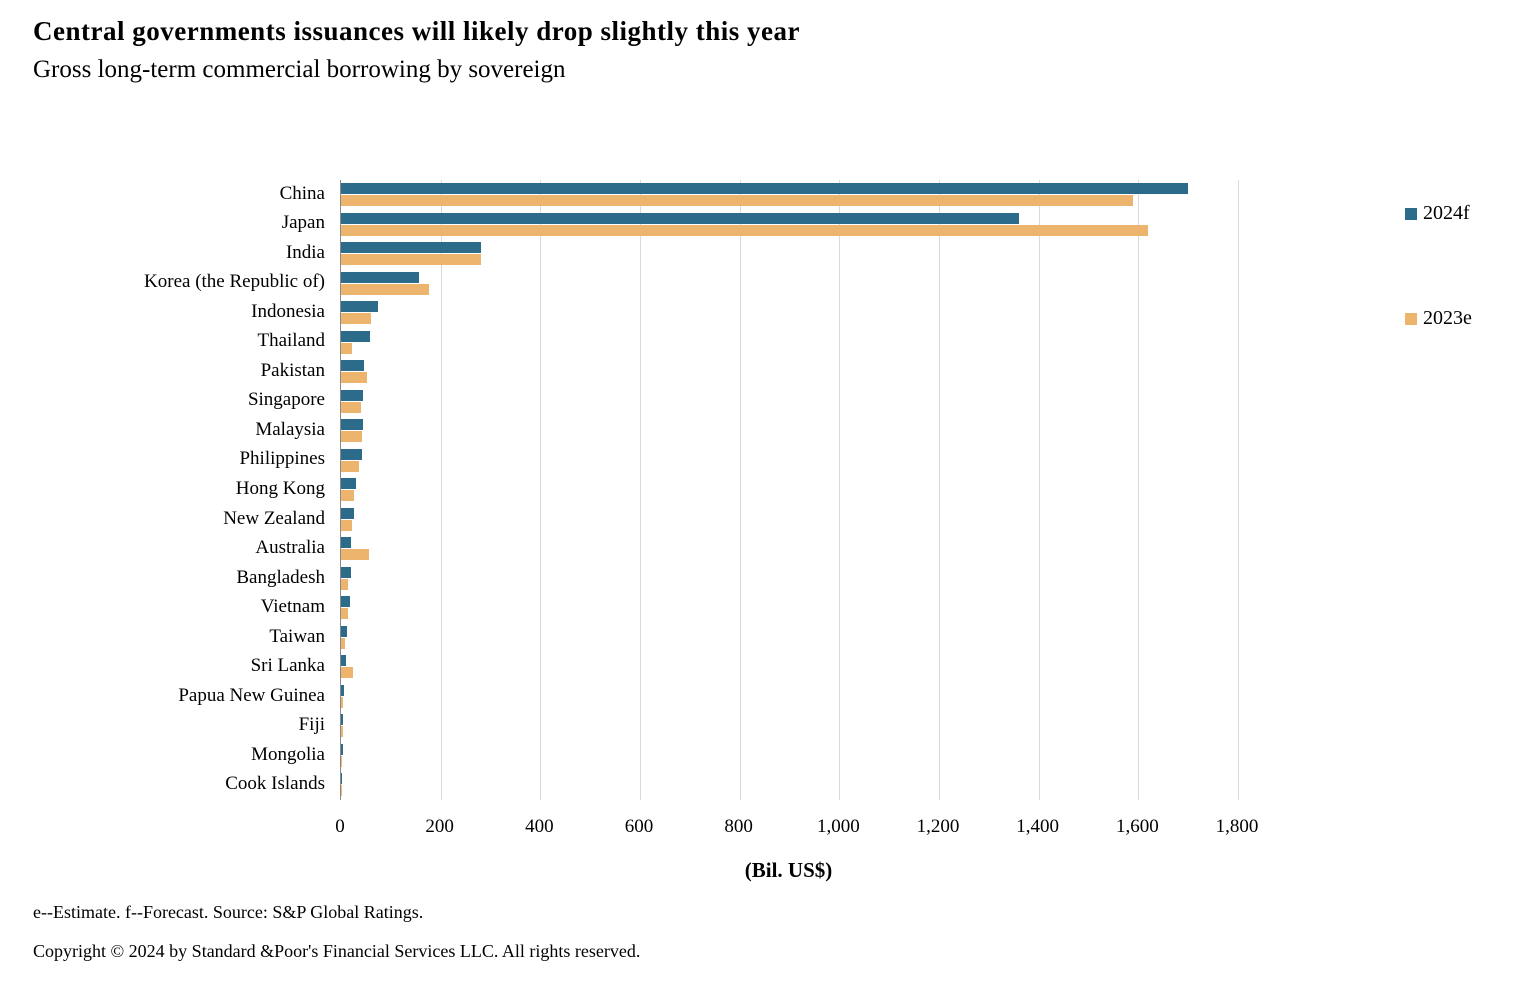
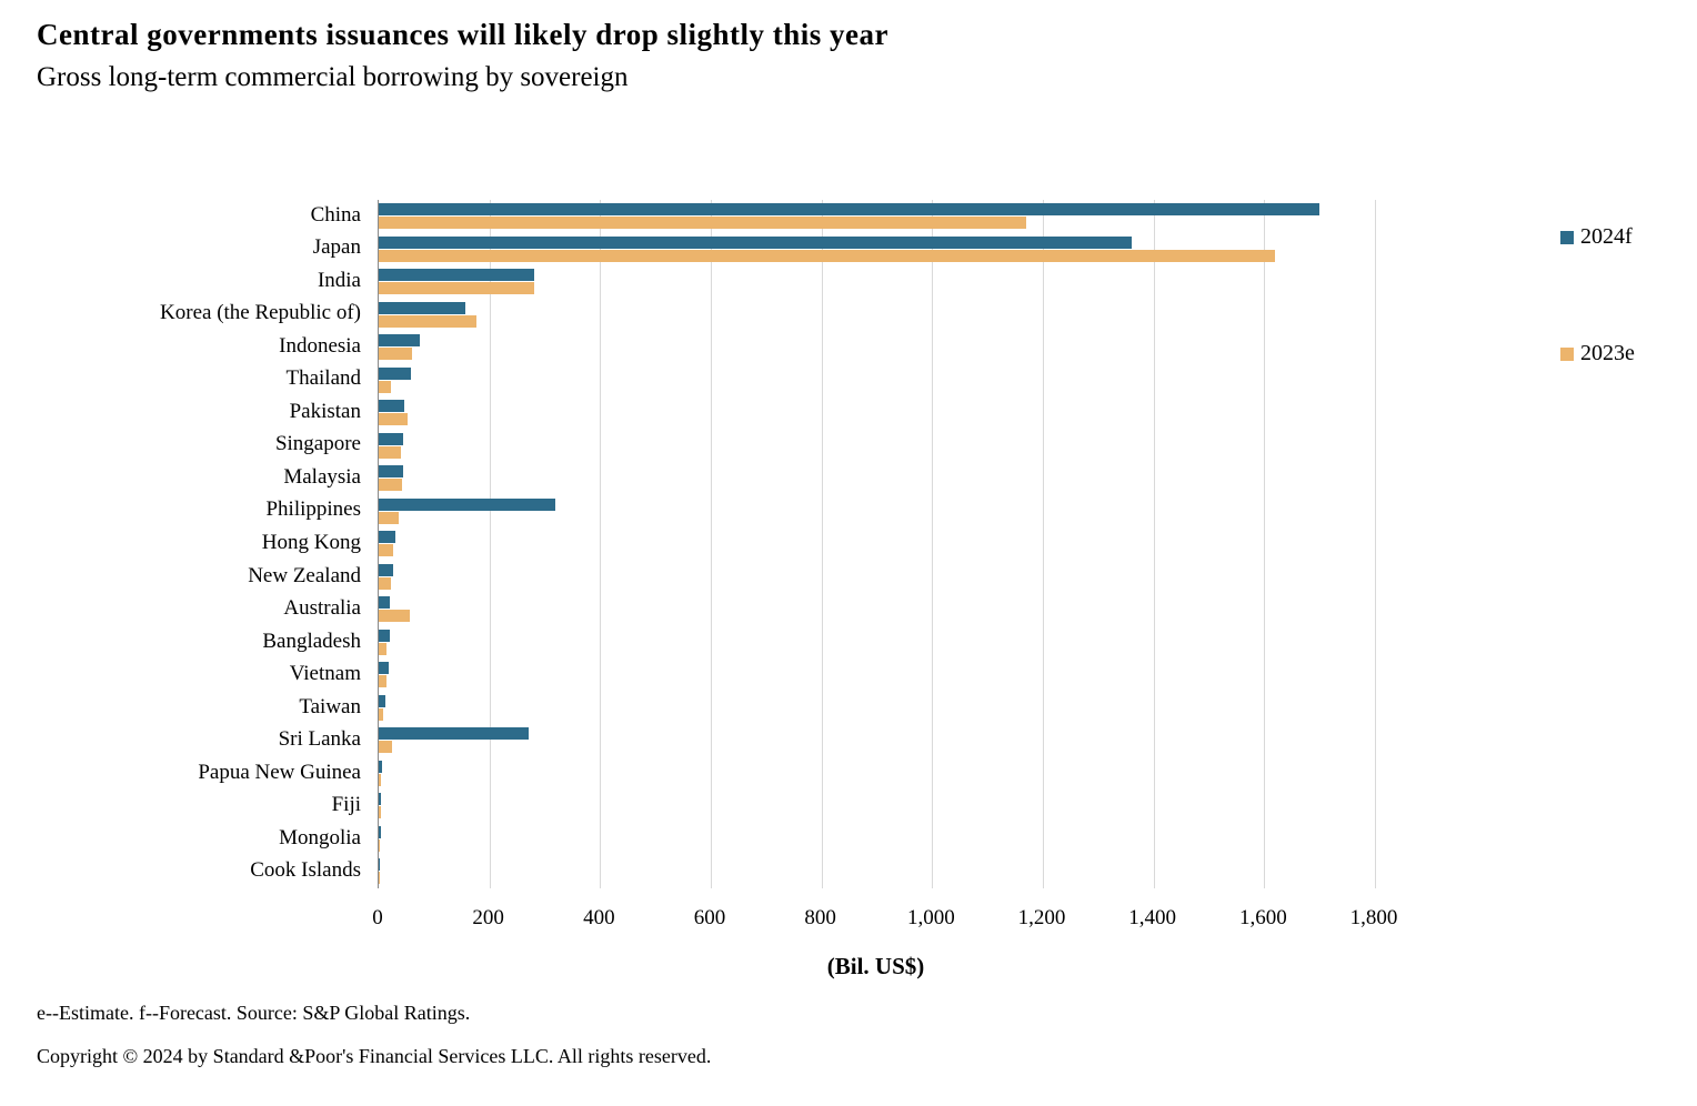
2023e/China: 1590 -> 1170
2024f/Philippines: 40 -> 320
2024f/Sri Lanka: 10 -> 270
